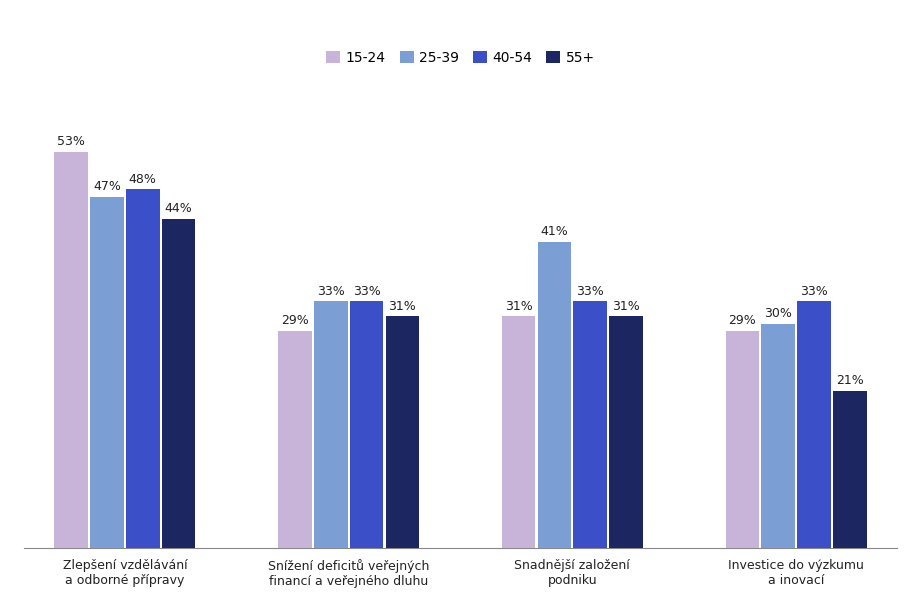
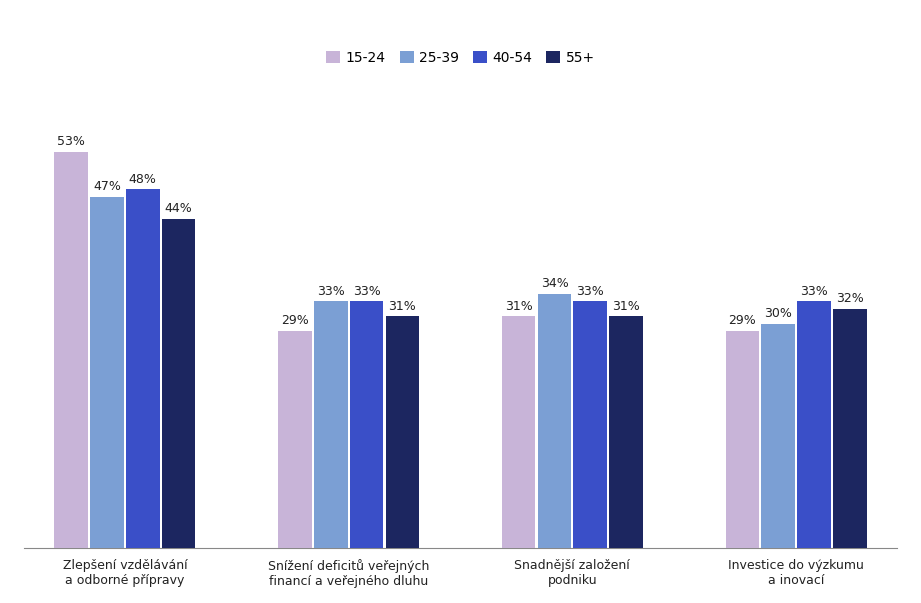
25-39/Snadnější založení podniku: 41% -> 34%
55+/Investice do výzkumu a inovací: 21% -> 32%
